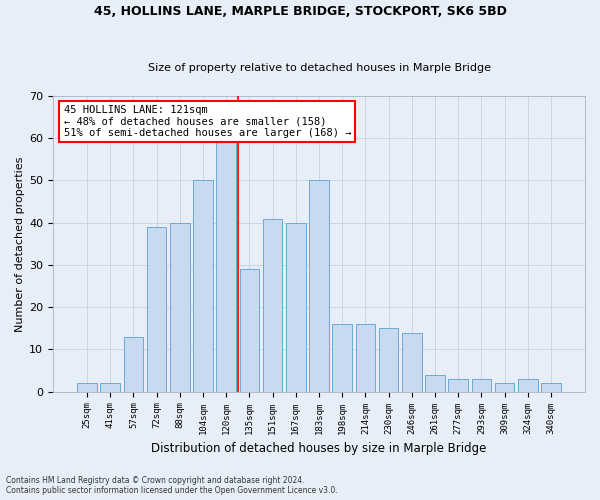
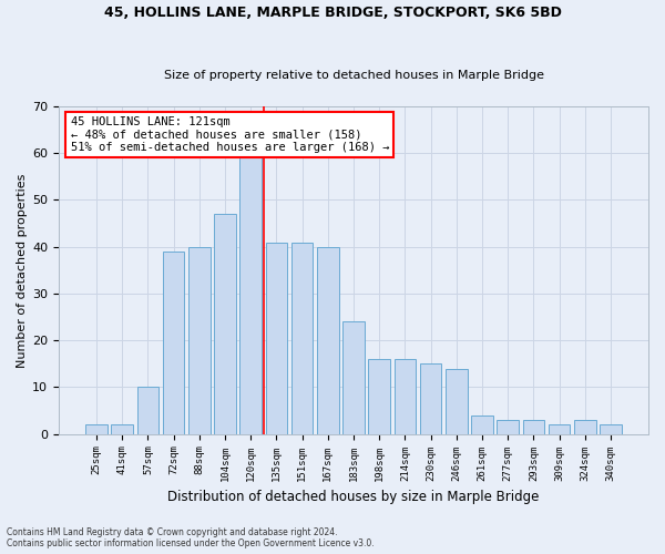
57sqm: 13 -> 10
104sqm: 50 -> 47
135sqm: 29 -> 41
183sqm: 50 -> 24
